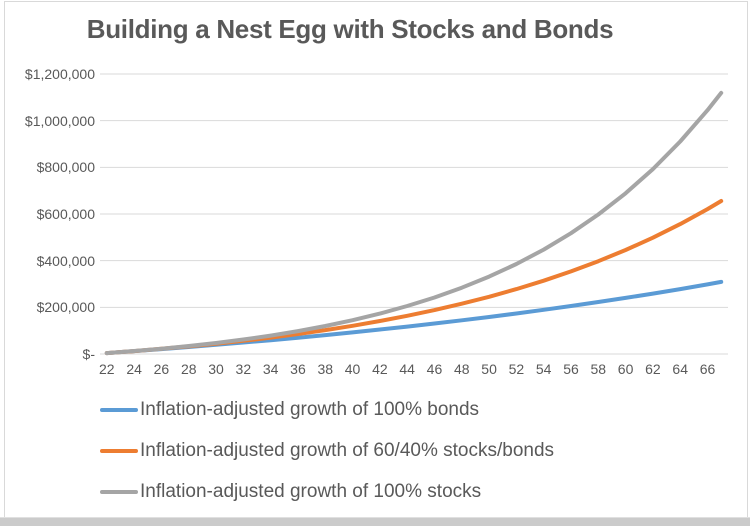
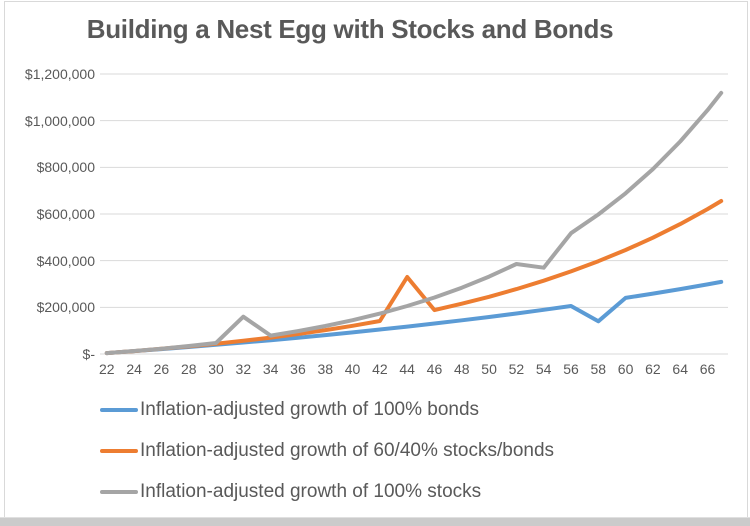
Inflation-adjusted growth of 100% stocks/32: $60000 -> $160000
Inflation-adjusted growth of 60/40% stocks/bonds/44: $160000 -> $330000
Inflation-adjusted growth of 100% stocks/54: $450000 -> $370000
Inflation-adjusted growth of 100% bonds/58: $220000 -> $140000
